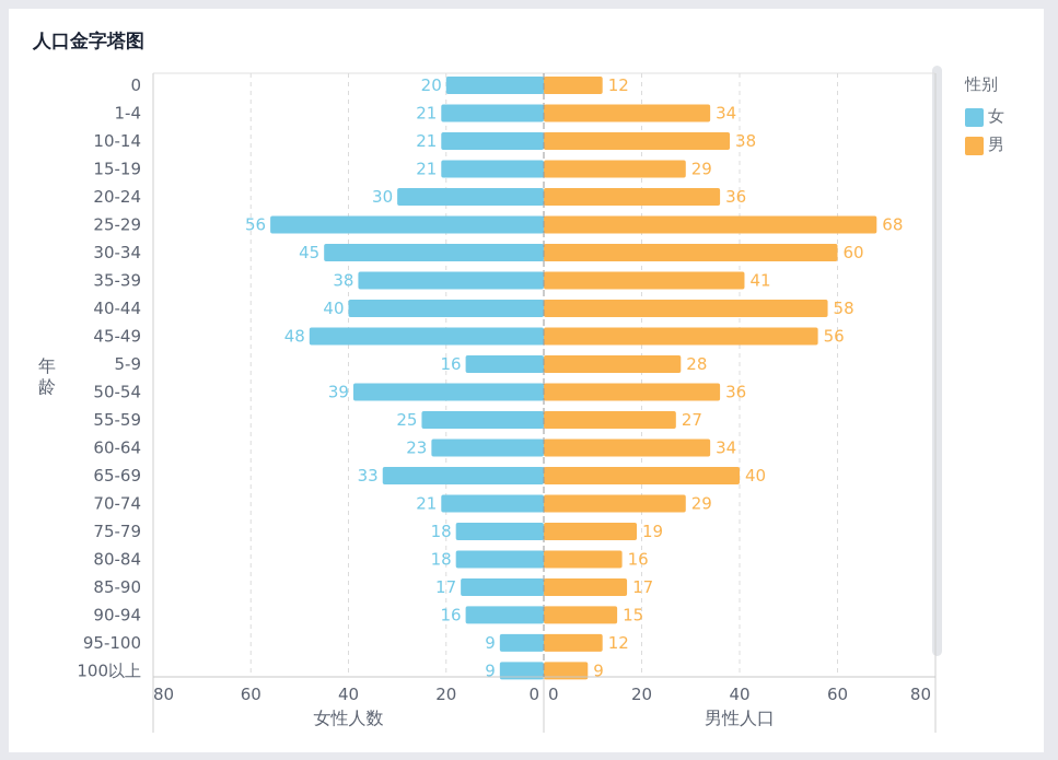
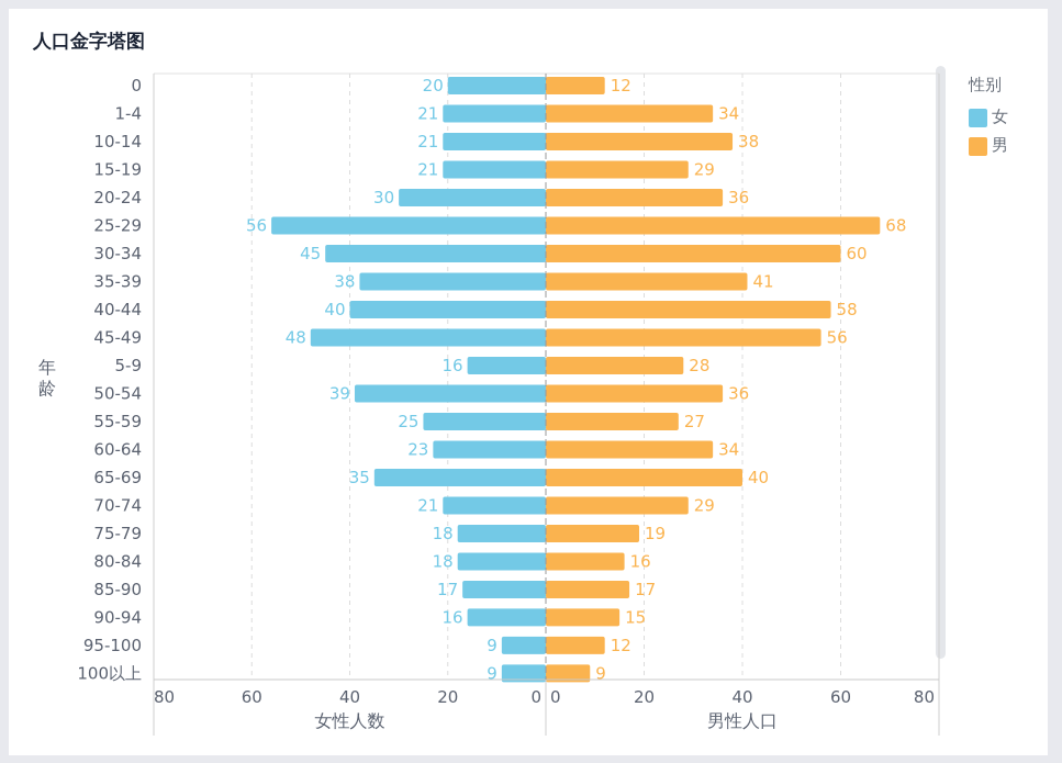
女/65-69: 33 -> 35
